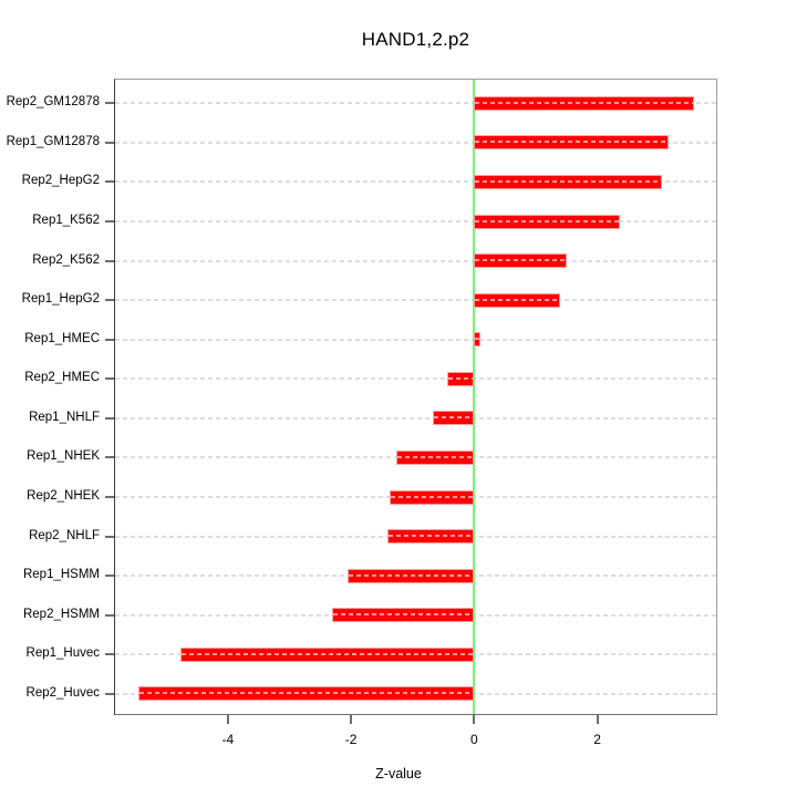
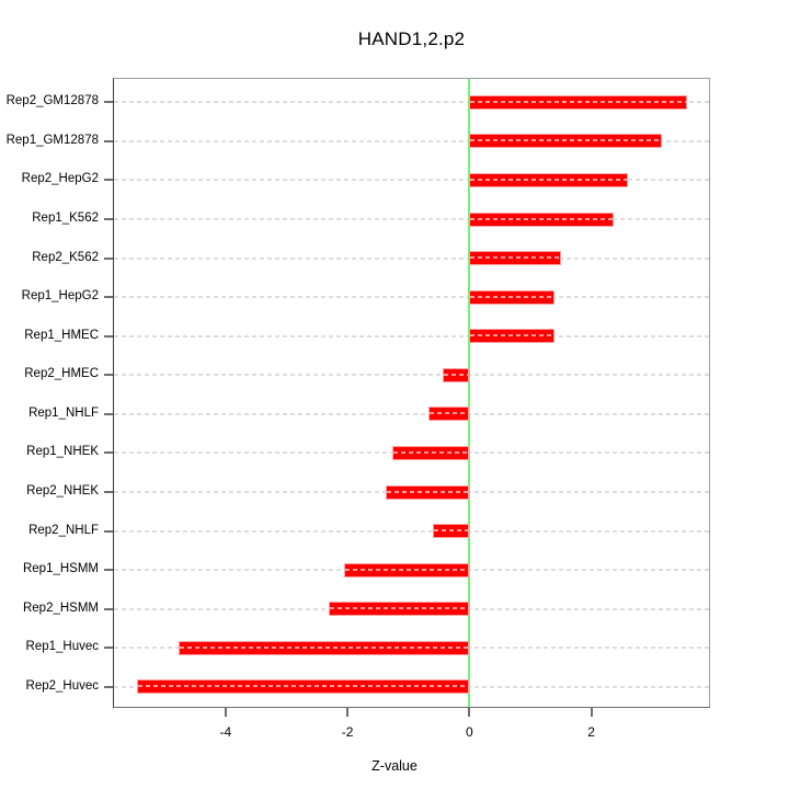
Rep2_HepG2: 3.0 -> 2.6
Rep1_HMEC: 0.1 -> 1.4
Rep2_NHLF: -1.4 -> -0.6
